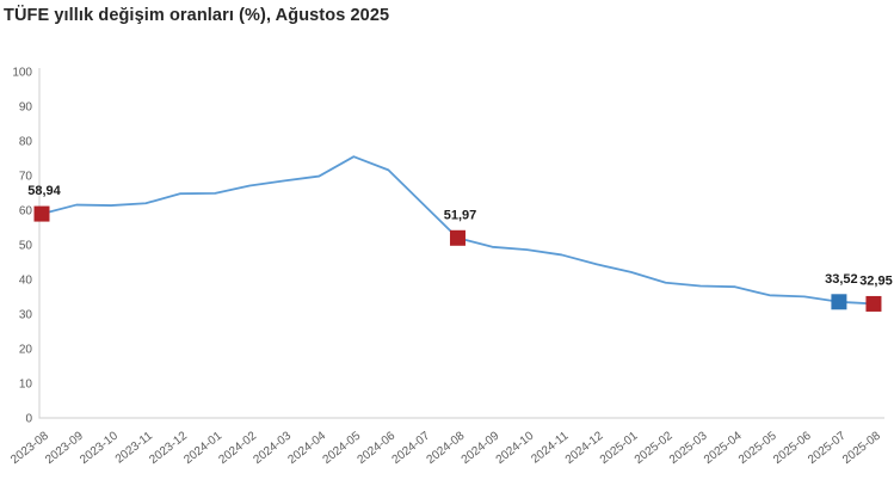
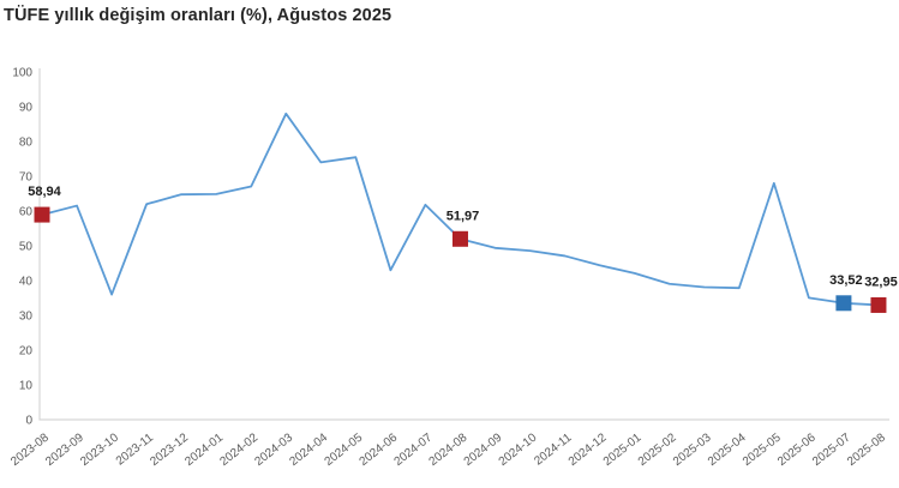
2023-10: 61 -> 36
2024-03: 68 -> 88
2024-04: 70 -> 74
2024-06: 72 -> 43
2025-05: 35 -> 68
